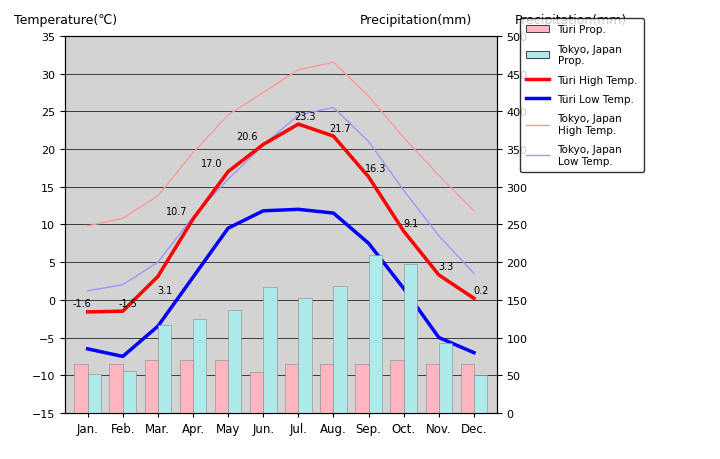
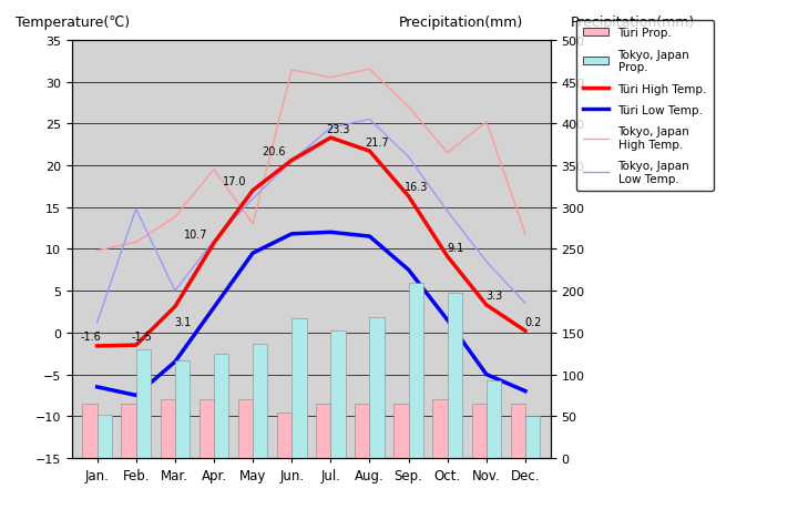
Tokyo, Japan Low Temp./Feb.: 2.0 -> 14.8
Tokyo, Japan Prop./Feb.: 56 -> 130
Tokyo, Japan High Temp./May: 24.5 -> 13.0
Tokyo, Japan High Temp./Jun.: 27.5 -> 31.4
Tokyo, Japan High Temp./Nov.: 16.5 -> 25.2
